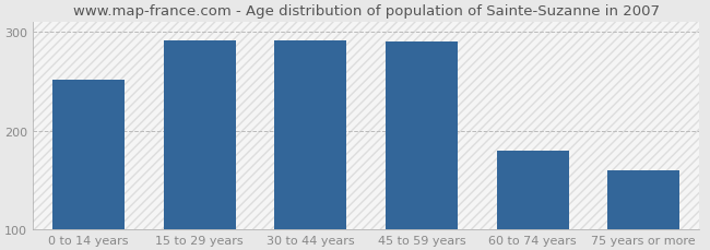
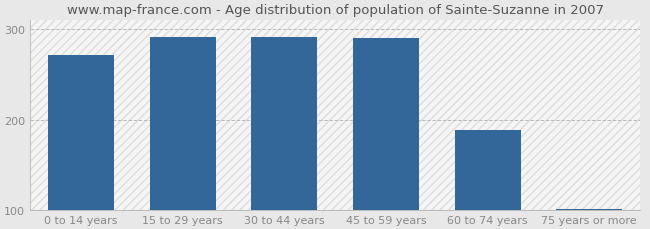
0 to 14 years: 252 -> 271
60 to 74 years: 180 -> 188
75 years or more: 160 -> 101
